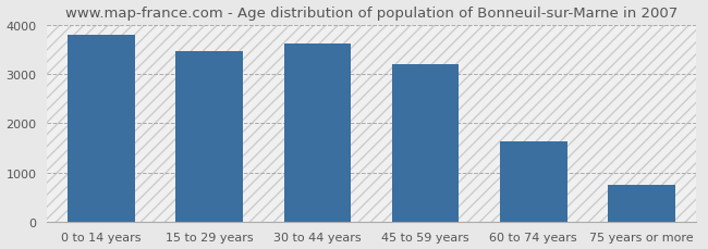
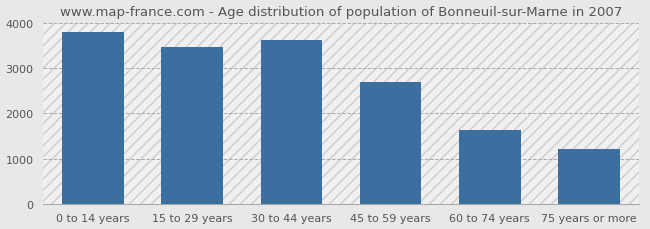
45 to 59 years: 3210 -> 2700
75 years or more: 740 -> 1200
